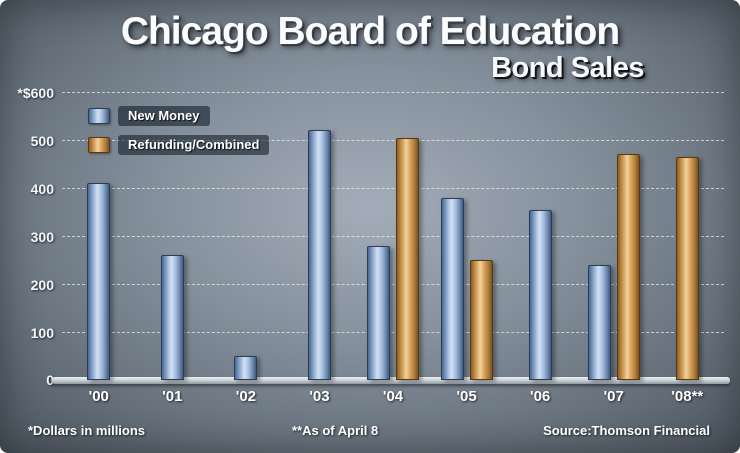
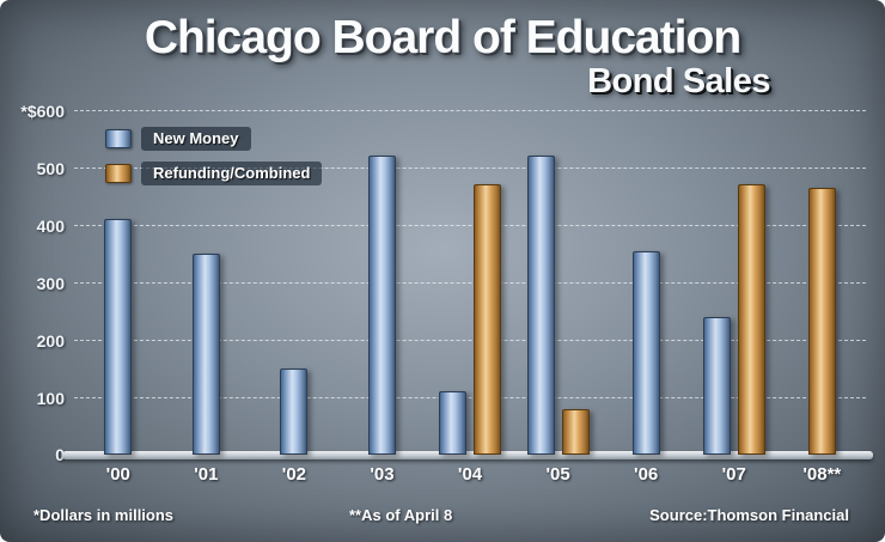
New Money/'01: 260 -> 350
New Money/'02: 50 -> 150
New Money/'04: 280 -> 110
Refunding/Combined/'04: 500 -> 470
New Money/'05: 380 -> 520
Refunding/Combined/'05: 250 -> 80
